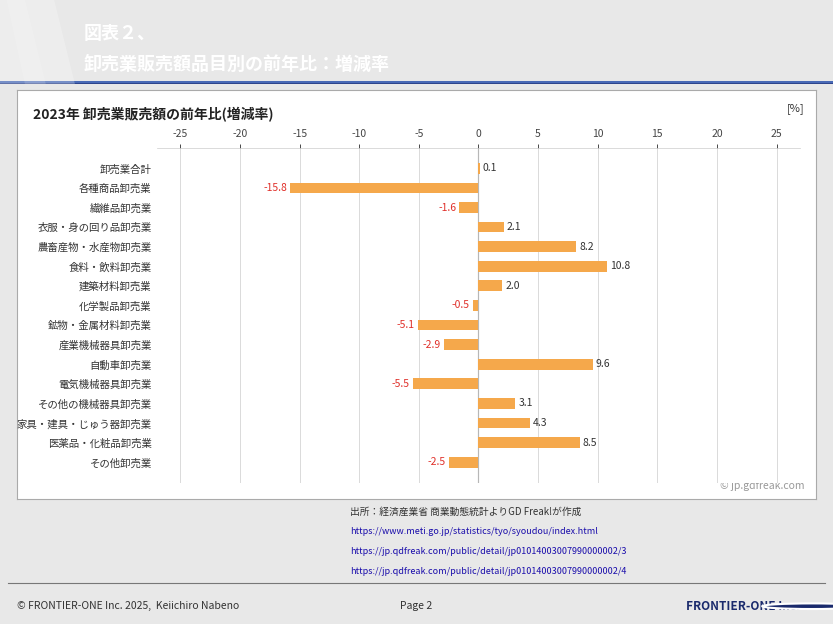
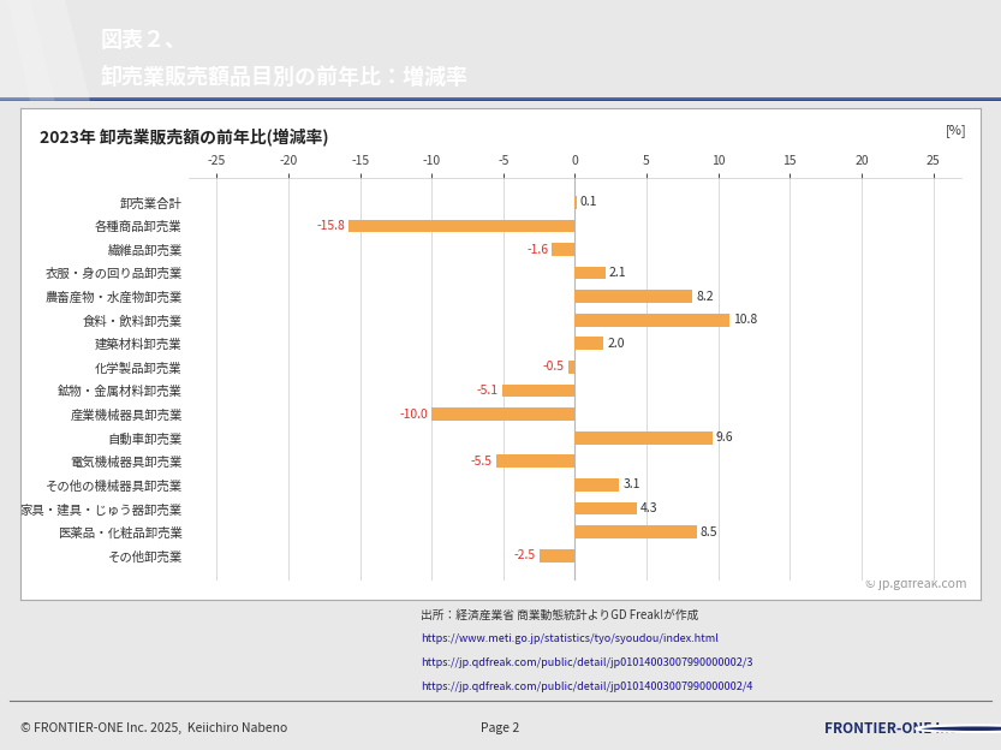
産業機械器具卸売業: -2.9 -> -10.0
